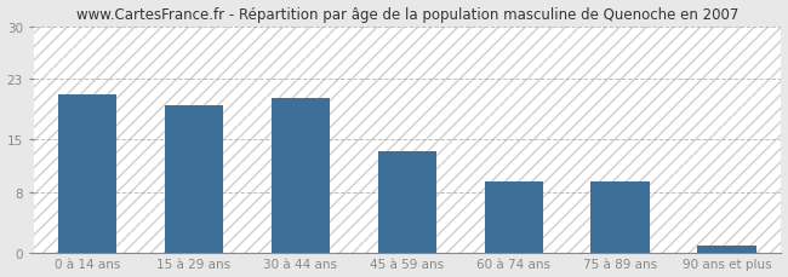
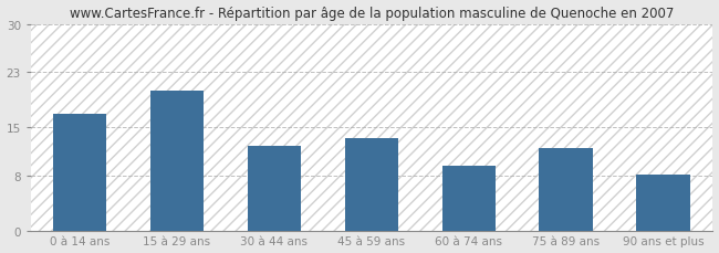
0 à 14 ans: 21.0 -> 17.0
15 à 29 ans: 19.5 -> 20.4
30 à 44 ans: 20.5 -> 12.4
75 à 89 ans: 9.5 -> 12.0
90 ans et plus: 1.0 -> 8.2
